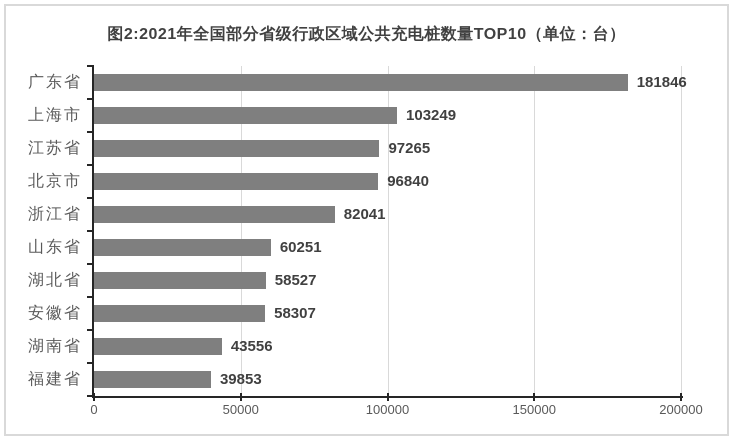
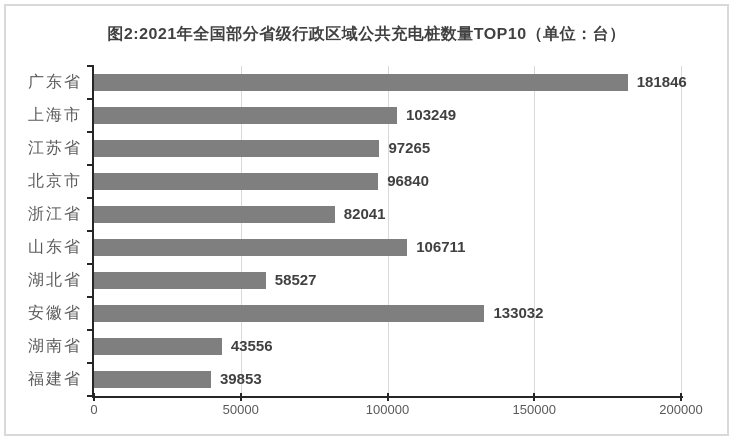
山东省: 60251 -> 106711
安徽省: 58307 -> 133032
